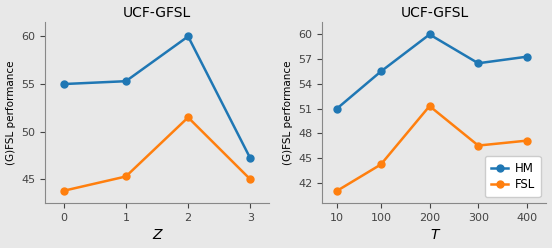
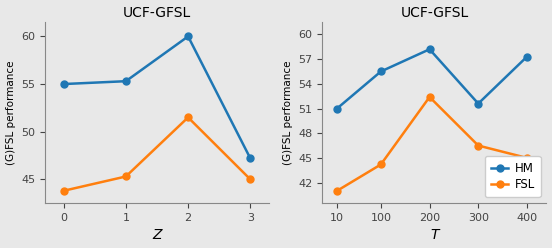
HM/200: 60.0 -> 58.2
FSL/200: 51.3 -> 52.4
HM/300: 56.5 -> 51.6
FSL/400: 47.1 -> 45.0
